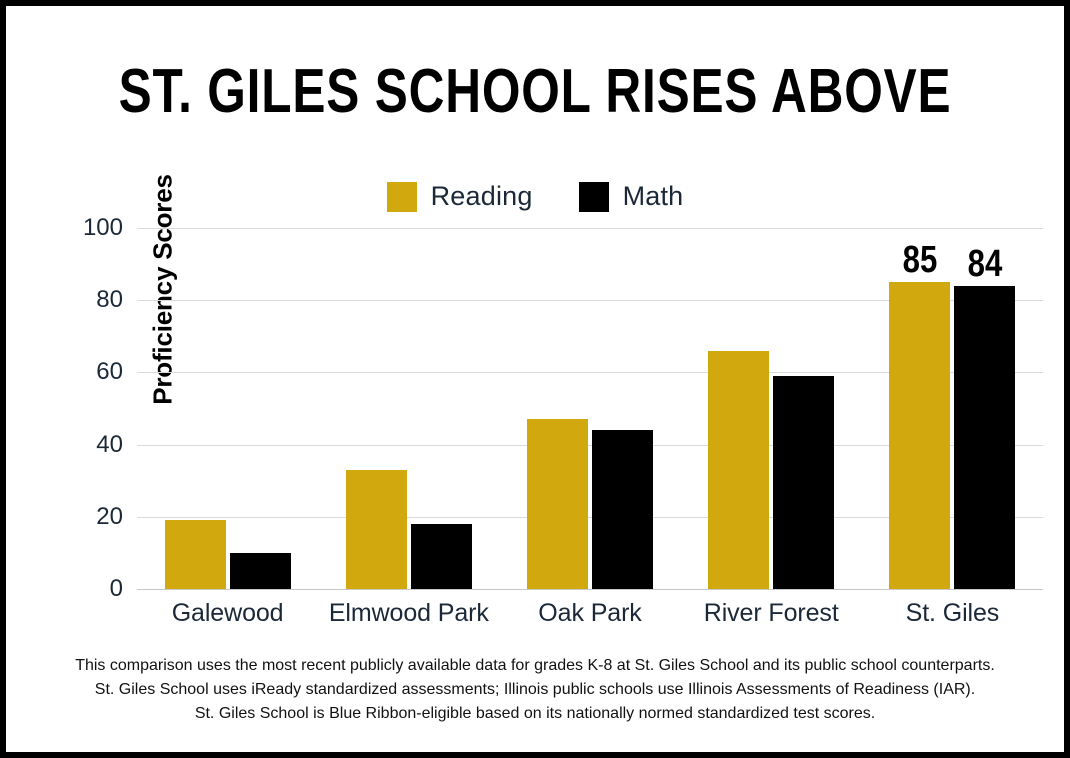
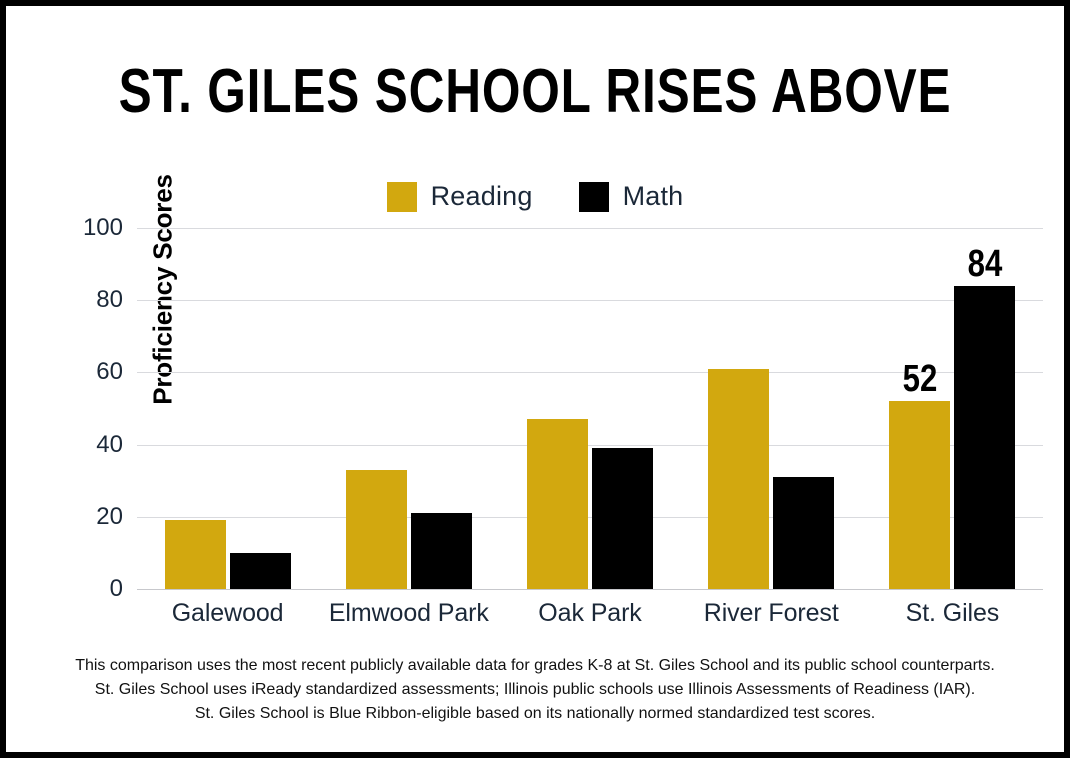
Math/Elmwood Park: 18 -> 21
Math/Oak Park: 44 -> 39
Reading/River Forest: 66 -> 61
Math/River Forest: 59 -> 31
Reading/St. Giles: 85 -> 52
